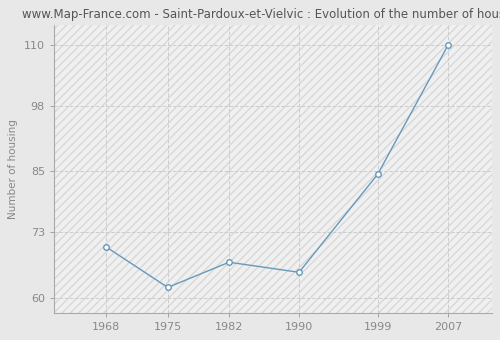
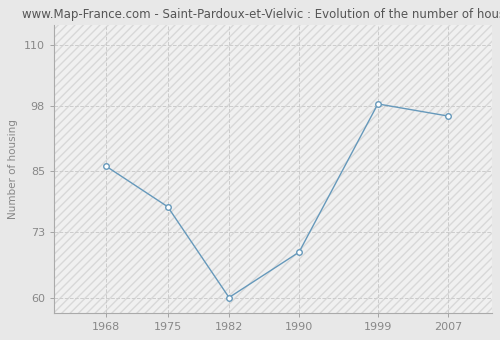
1968: 70.0 -> 86.0
1975: 62.0 -> 78.0
1982: 67.0 -> 60.0
1990: 65.0 -> 69.0
1999: 84.5 -> 98.4
2007: 110.0 -> 96.0
